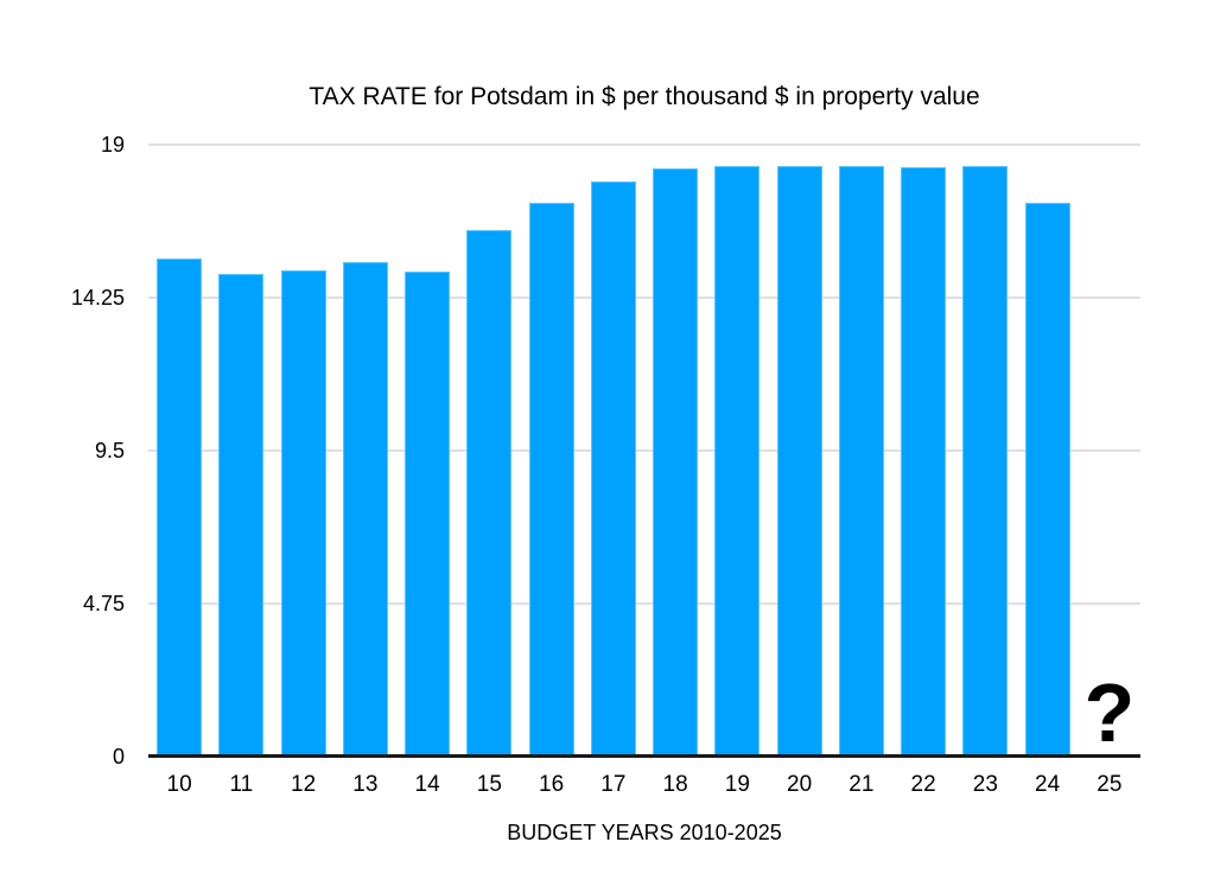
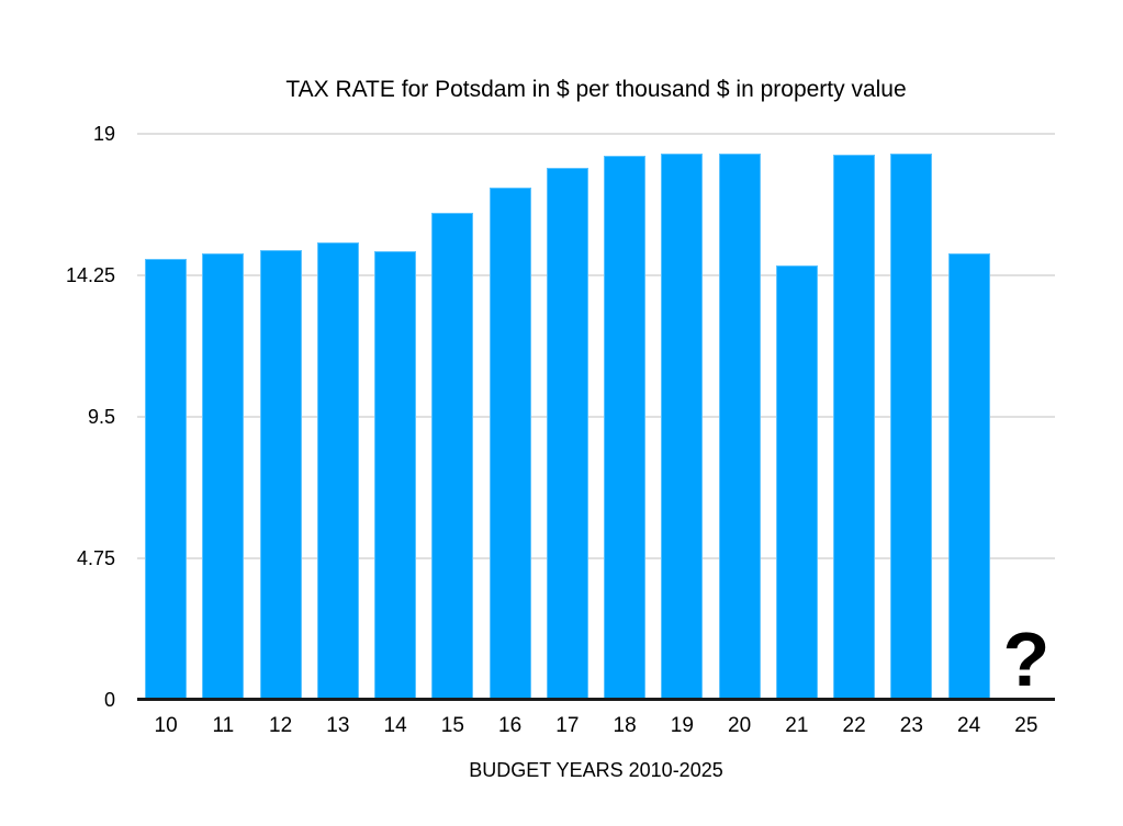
10: 15.4 -> 14.8
21: 18.4 -> 14.6
24: 17.2 -> 15.0
